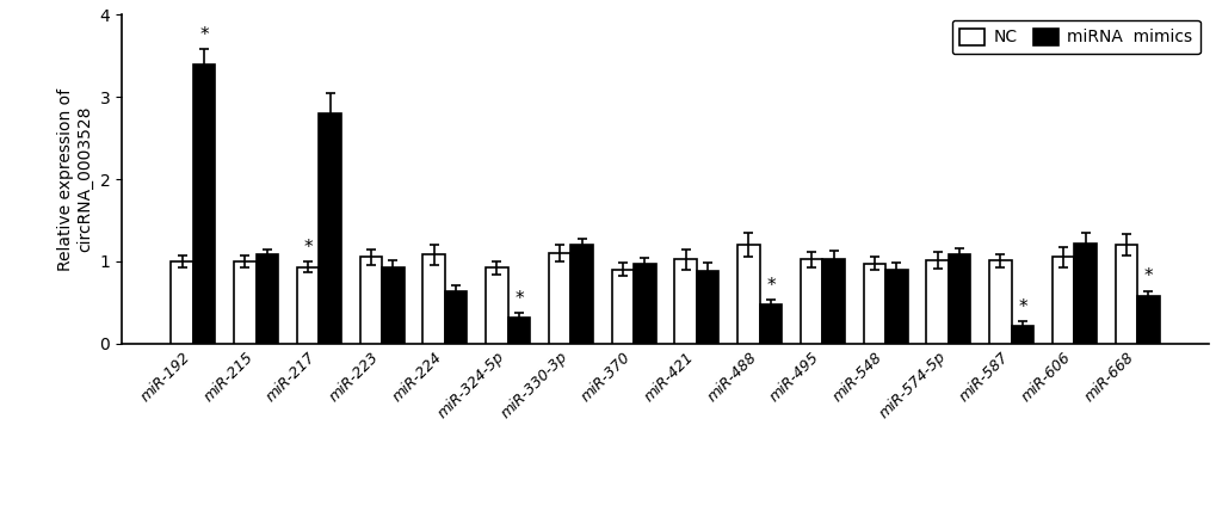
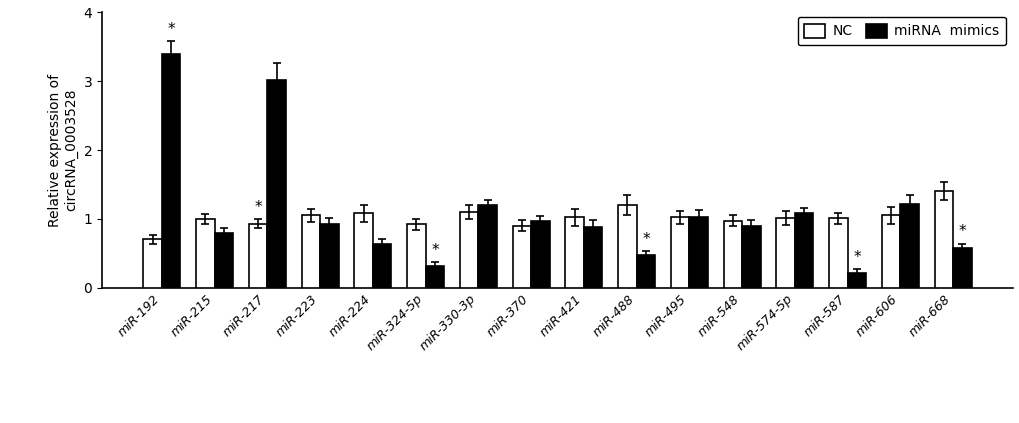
NC/miR-192: 1.00 -> 0.70
miRNA mimics/miR-215: 1.08 -> 0.80
miRNA mimics/miR-217: 2.80 -> 3.02
NC/miR-668: 1.20 -> 1.40
